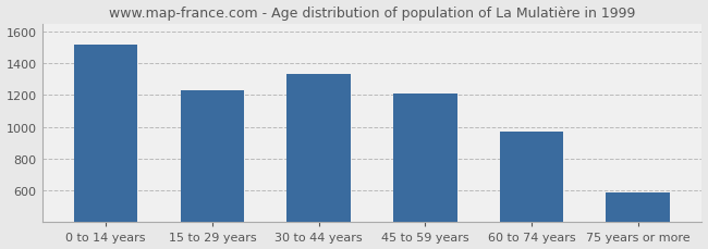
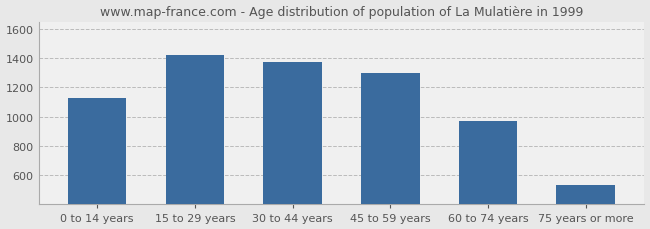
0 to 14 years: 1520 -> 1130
15 to 29 years: 1230 -> 1420
30 to 44 years: 1330 -> 1380
45 to 59 years: 1210 -> 1300
75 years or more: 590 -> 540
